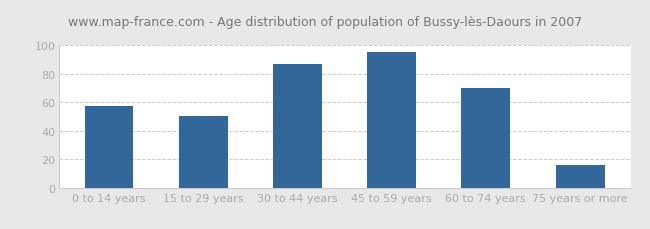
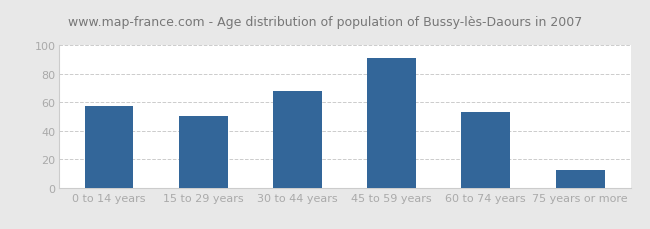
30 to 44 years: 87 -> 68
45 to 59 years: 95 -> 91
60 to 74 years: 70 -> 53
75 years or more: 16 -> 12
